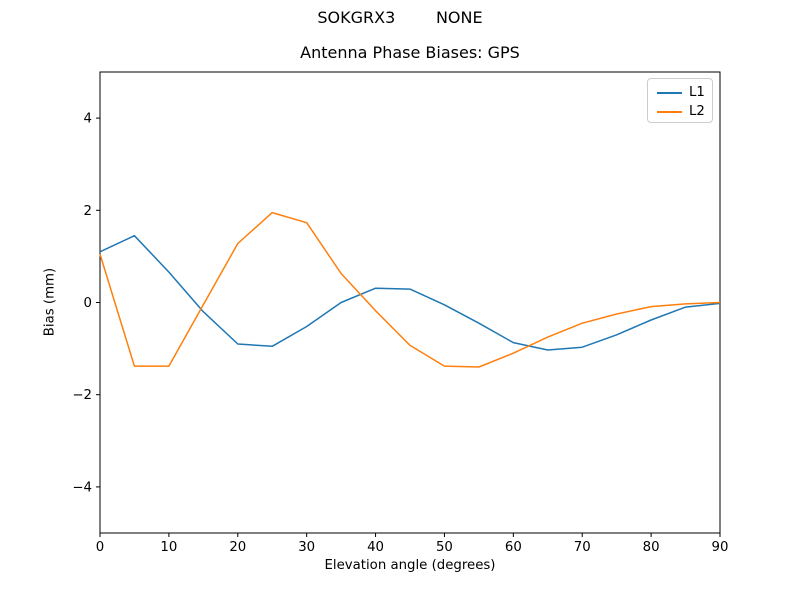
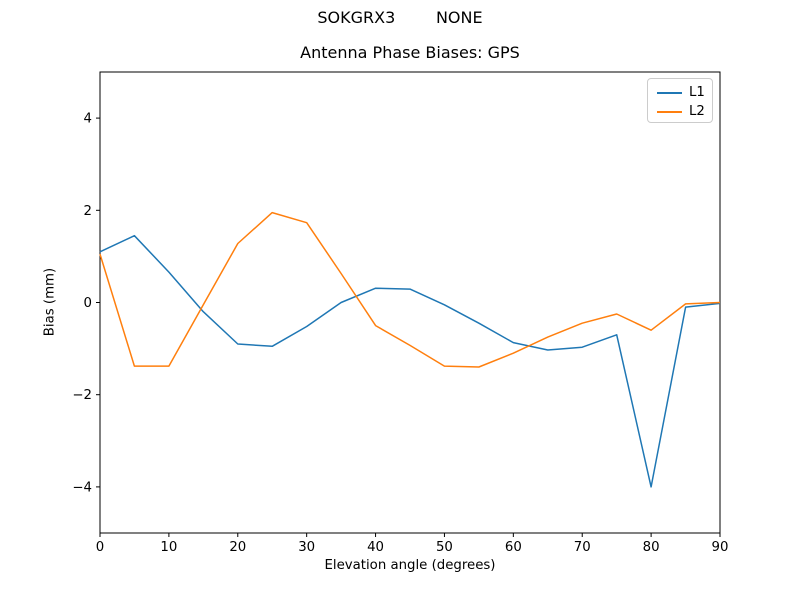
L2/40: -0.2 -> -0.5
L1/80: -0.4 -> -4.0
L2/80: -0.1 -> -0.6
